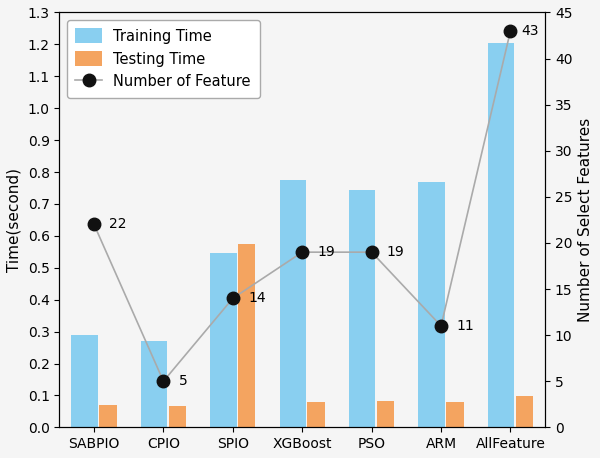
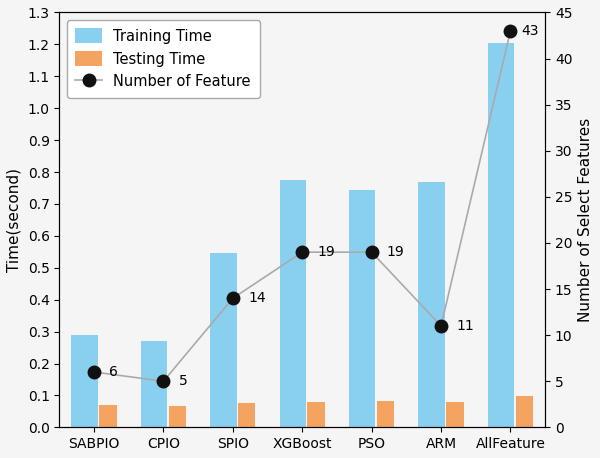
Number of Feature/SABPIO: 22 -> 6
Testing Time/SPIO: 0.575 -> 0.075
